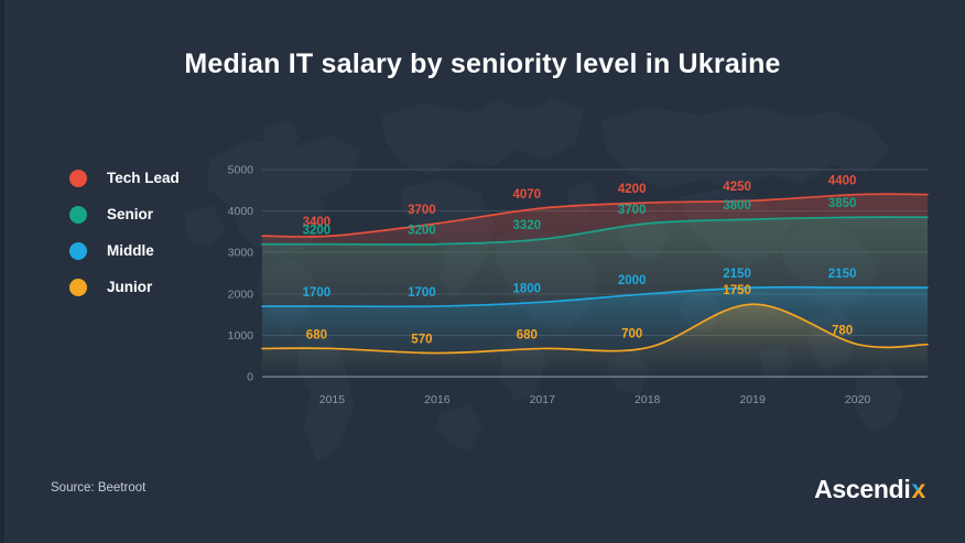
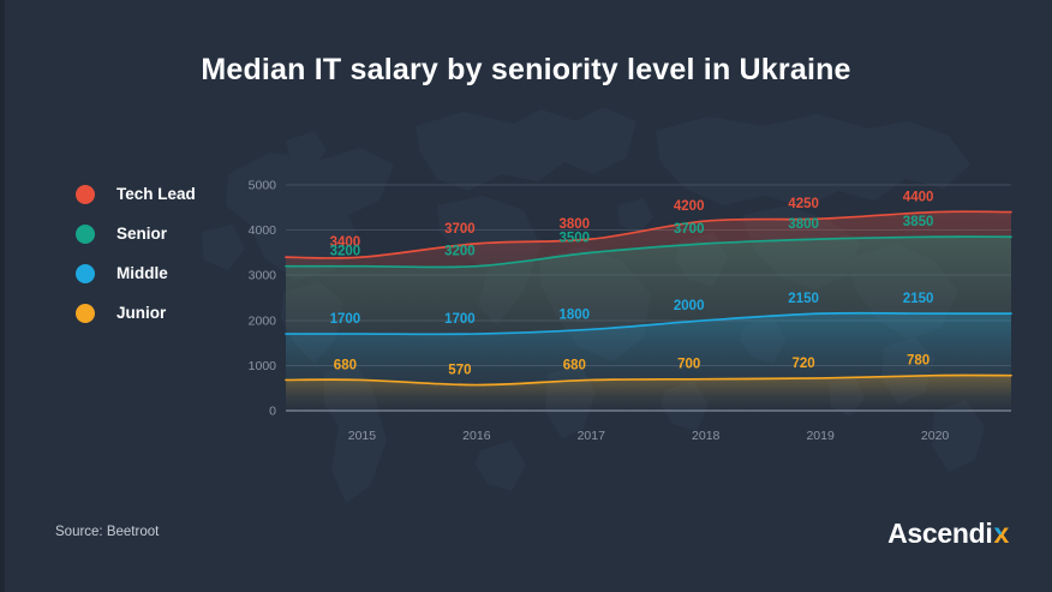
Tech Lead/2017: 4070 -> 3800
Senior/2017: 3320 -> 3500
Junior/2019: 1750 -> 720
